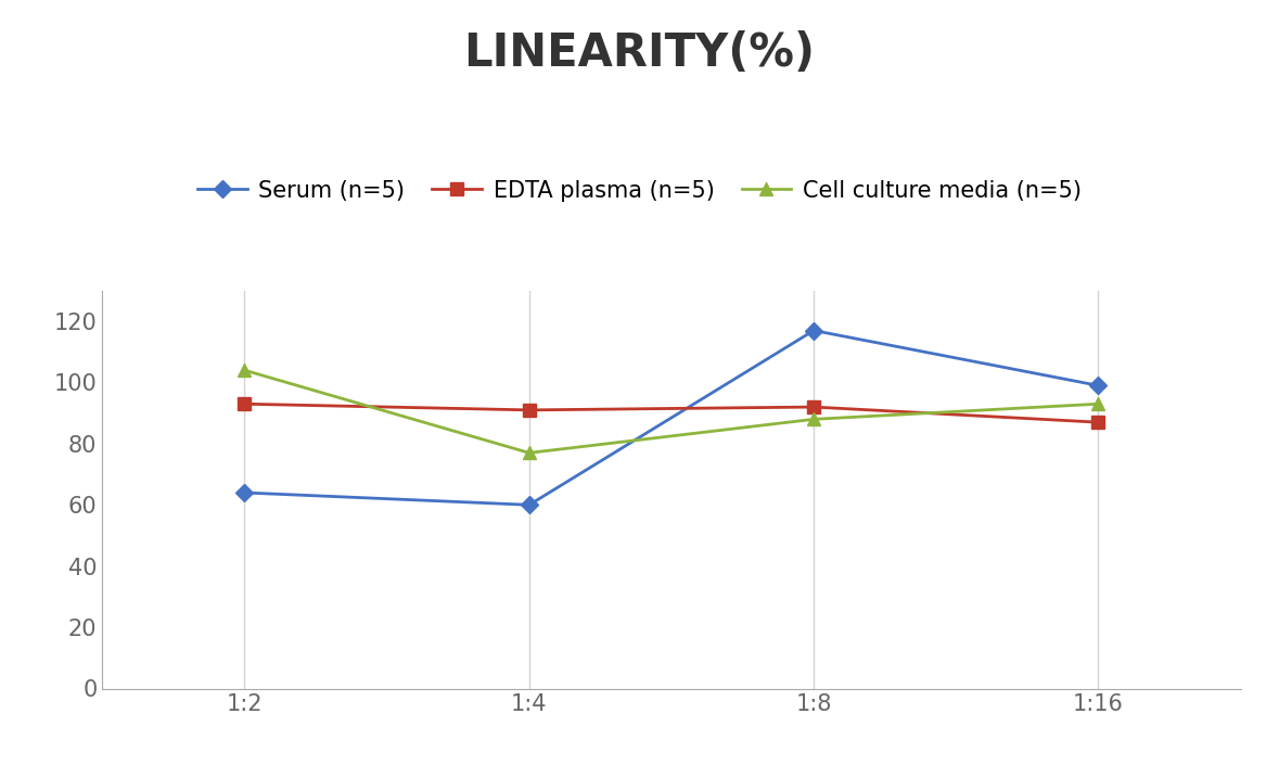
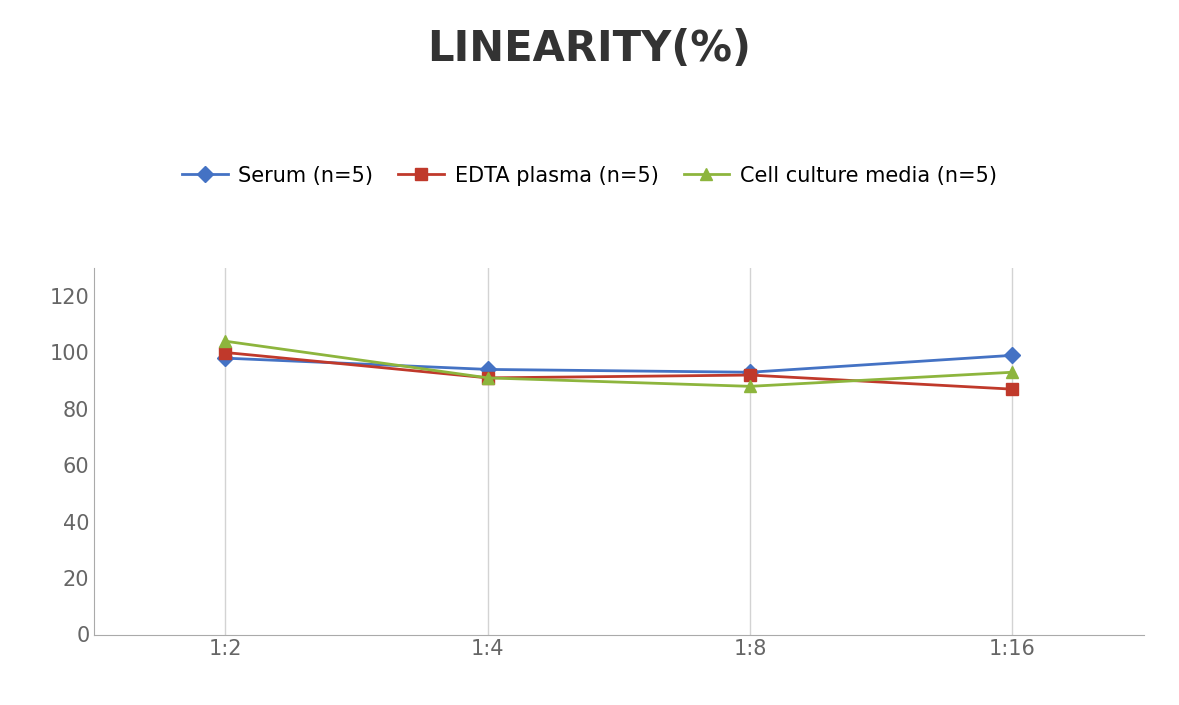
Serum (n=5)/1:2: 64 -> 98
EDTA plasma (n=5)/1:2: 93 -> 100
Serum (n=5)/1:4: 60 -> 94
Cell culture media (n=5)/1:4: 77 -> 91
Serum (n=5)/1:8: 117 -> 93
